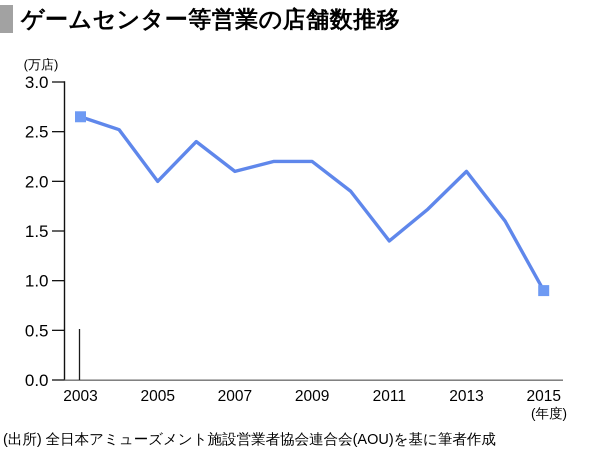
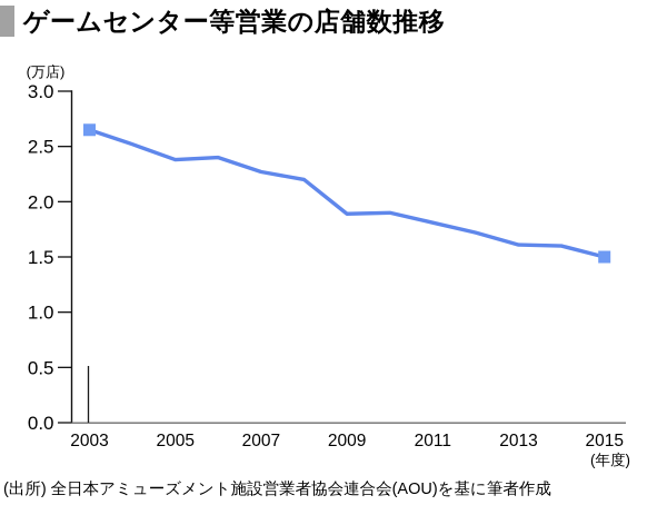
2005: 2.0 -> 2.4
2007: 2.1 -> 2.3
2009: 2.2 -> 1.9
2011: 1.4 -> 1.8
2013: 2.1 -> 1.6
2015: 0.9 -> 1.5
